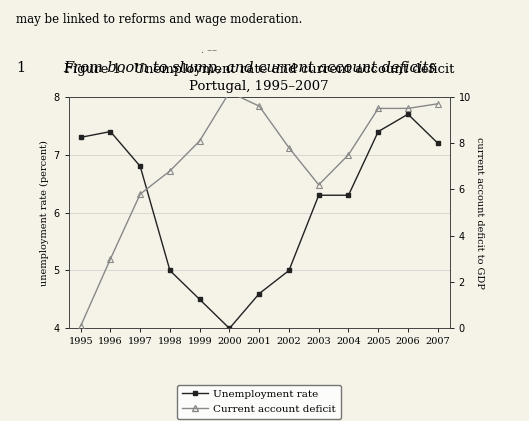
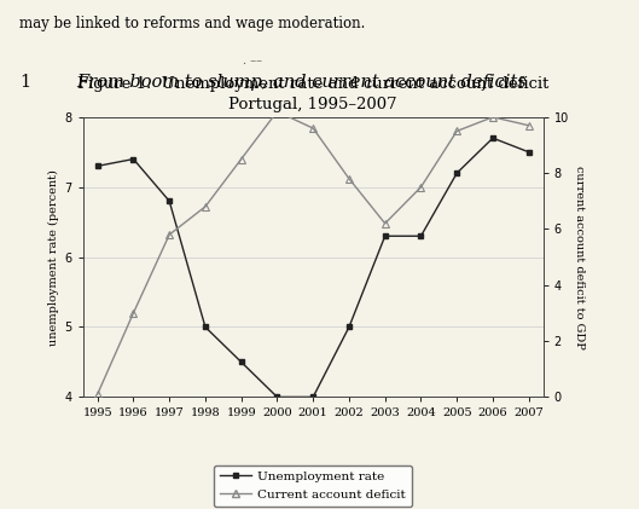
Current account deficit/1999: 8.1 -> 8.5
Unemployment rate/2001: 4.6 -> 4.0
Unemployment rate/2005: 7.4 -> 7.2
Current account deficit/2006: 9.5 -> 10.0
Unemployment rate/2007: 7.2 -> 7.5
